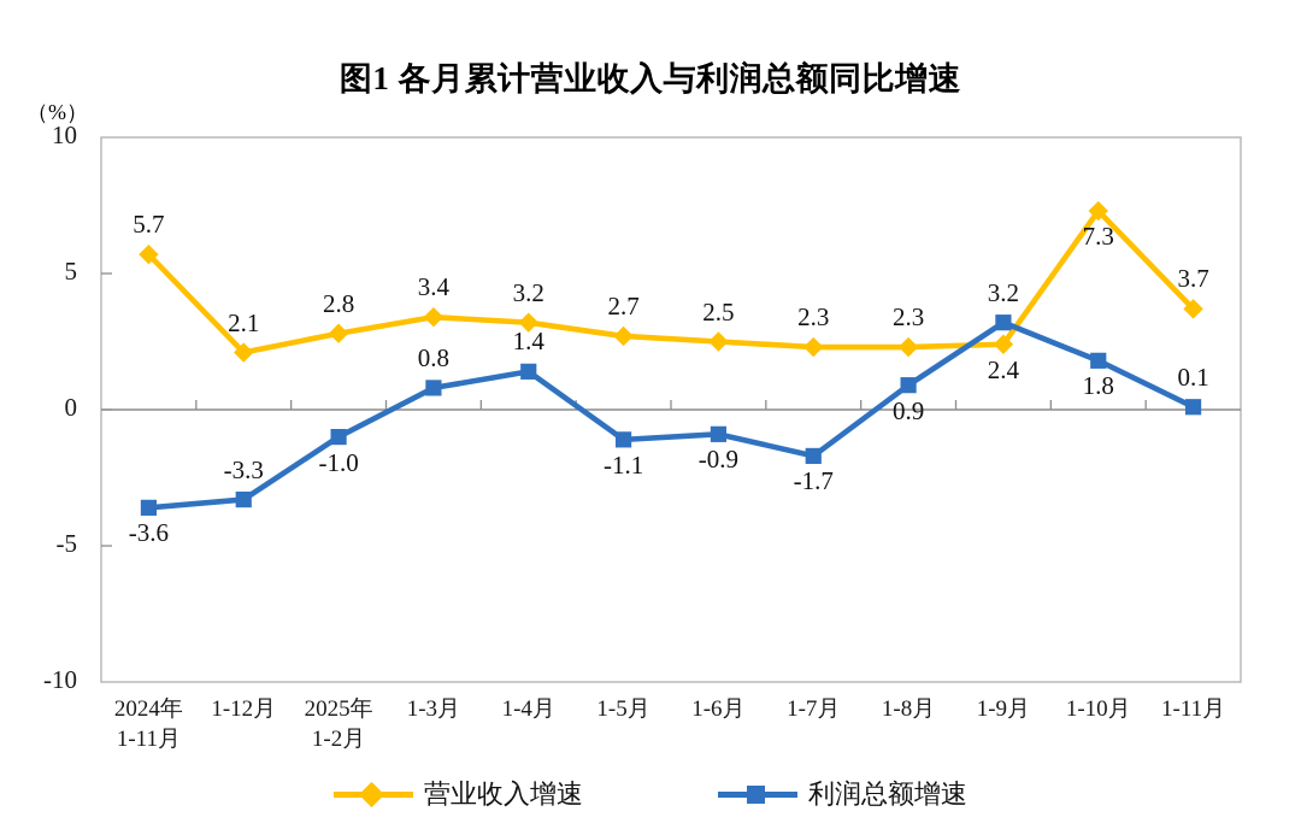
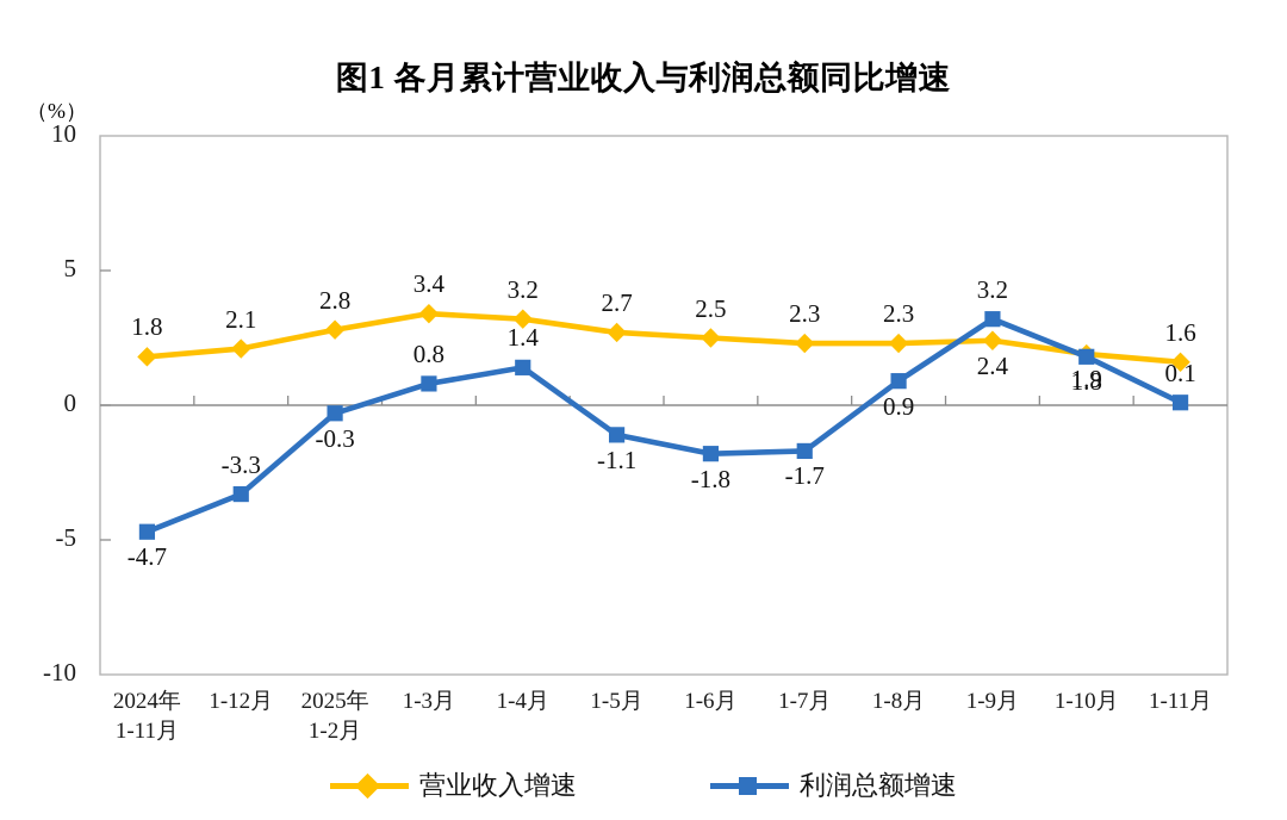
营业收入增速/2024年 1-11月: 5.7 -> 1.8
利润总额增速/2024年 1-11月: -3.6 -> -4.7
利润总额增速/2025年 1-2月: -1.0 -> -0.3
利润总额增速/1-6月: -0.9 -> -1.8
营业收入增速/1-10月: 7.3 -> 1.9
营业收入增速/1-11月: 3.7 -> 1.6
